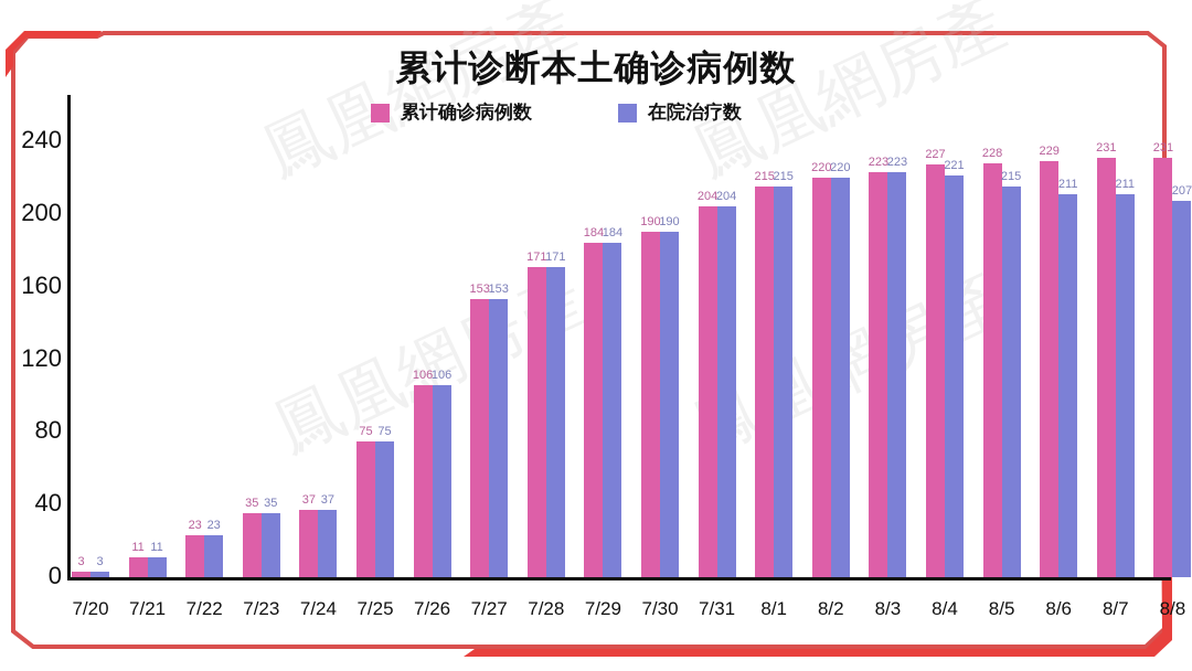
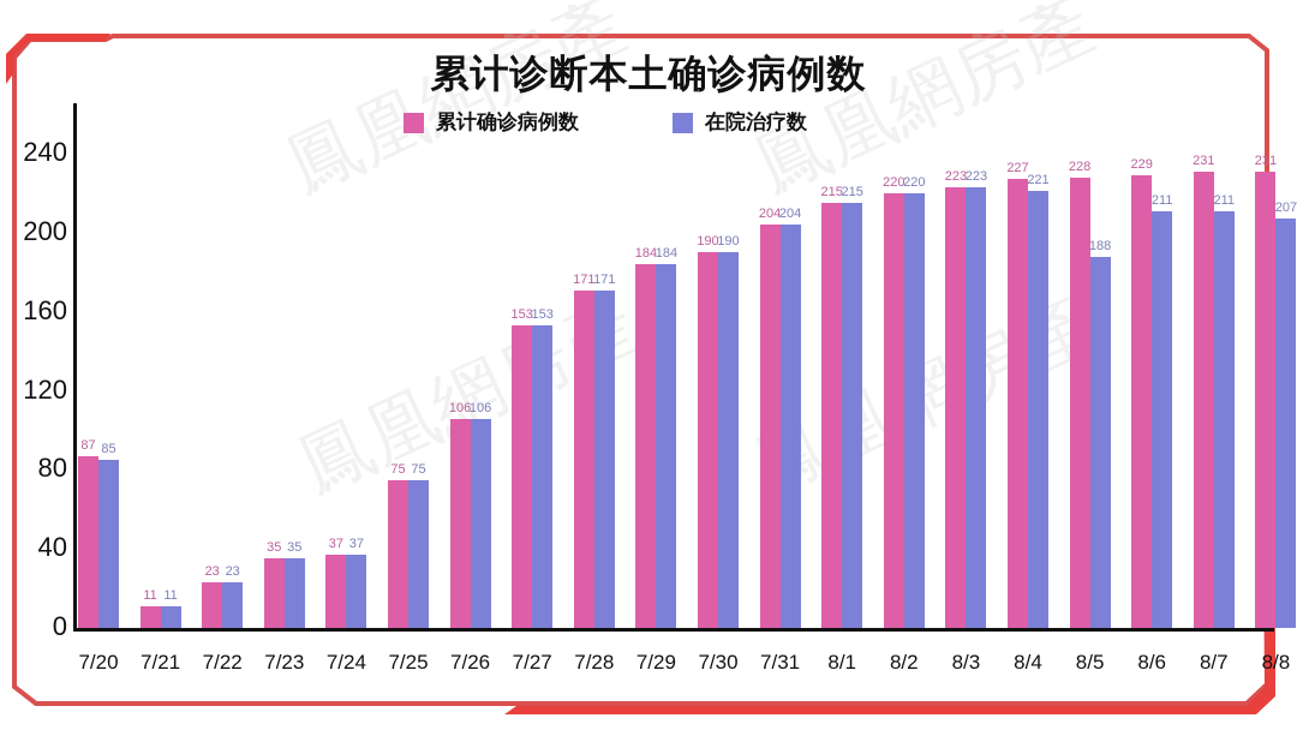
累计确诊病例数/7/20: 3 -> 87
在院治疗数/7/20: 3 -> 85
在院治疗数/8/5: 215 -> 188
